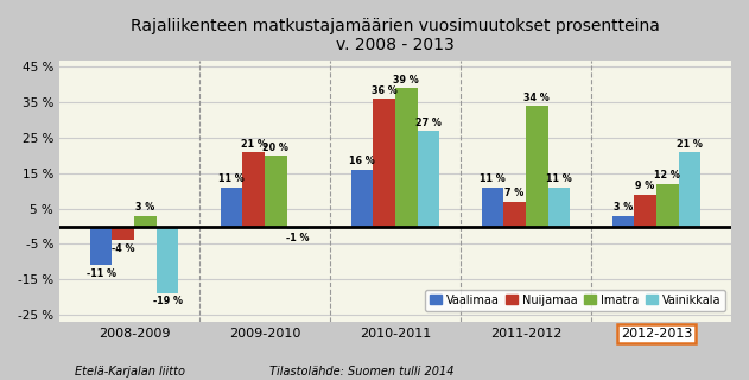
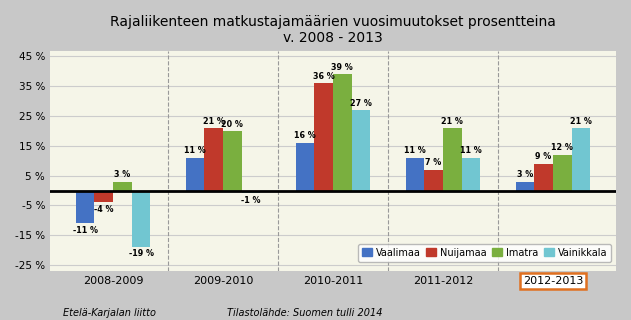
Imatra/2011-2012: 34 -> 21
